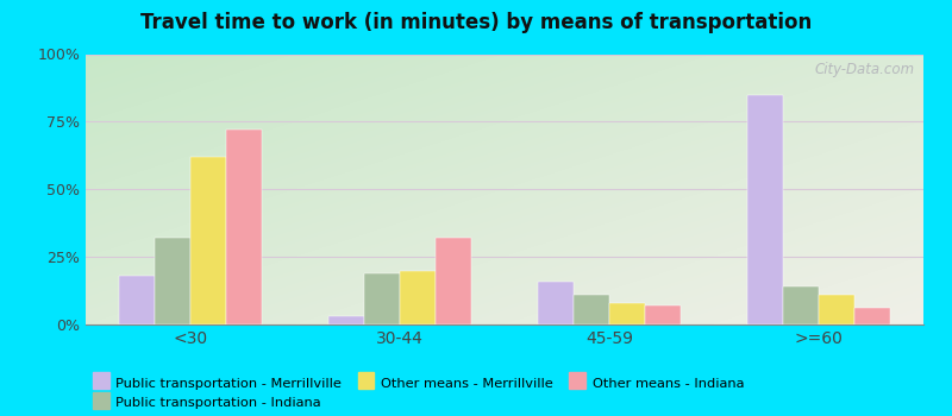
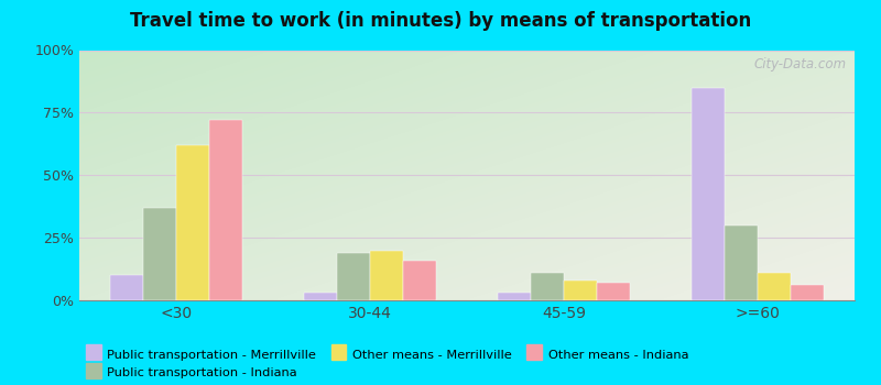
Public transportation - Merrillville/<30: 18% -> 10%
Public transportation - Indiana/<30: 32% -> 37%
Other means - Indiana/30-44: 32% -> 16%
Public transportation - Merrillville/45-59: 16% -> 3%
Public transportation - Indiana/>=60: 14% -> 30%
